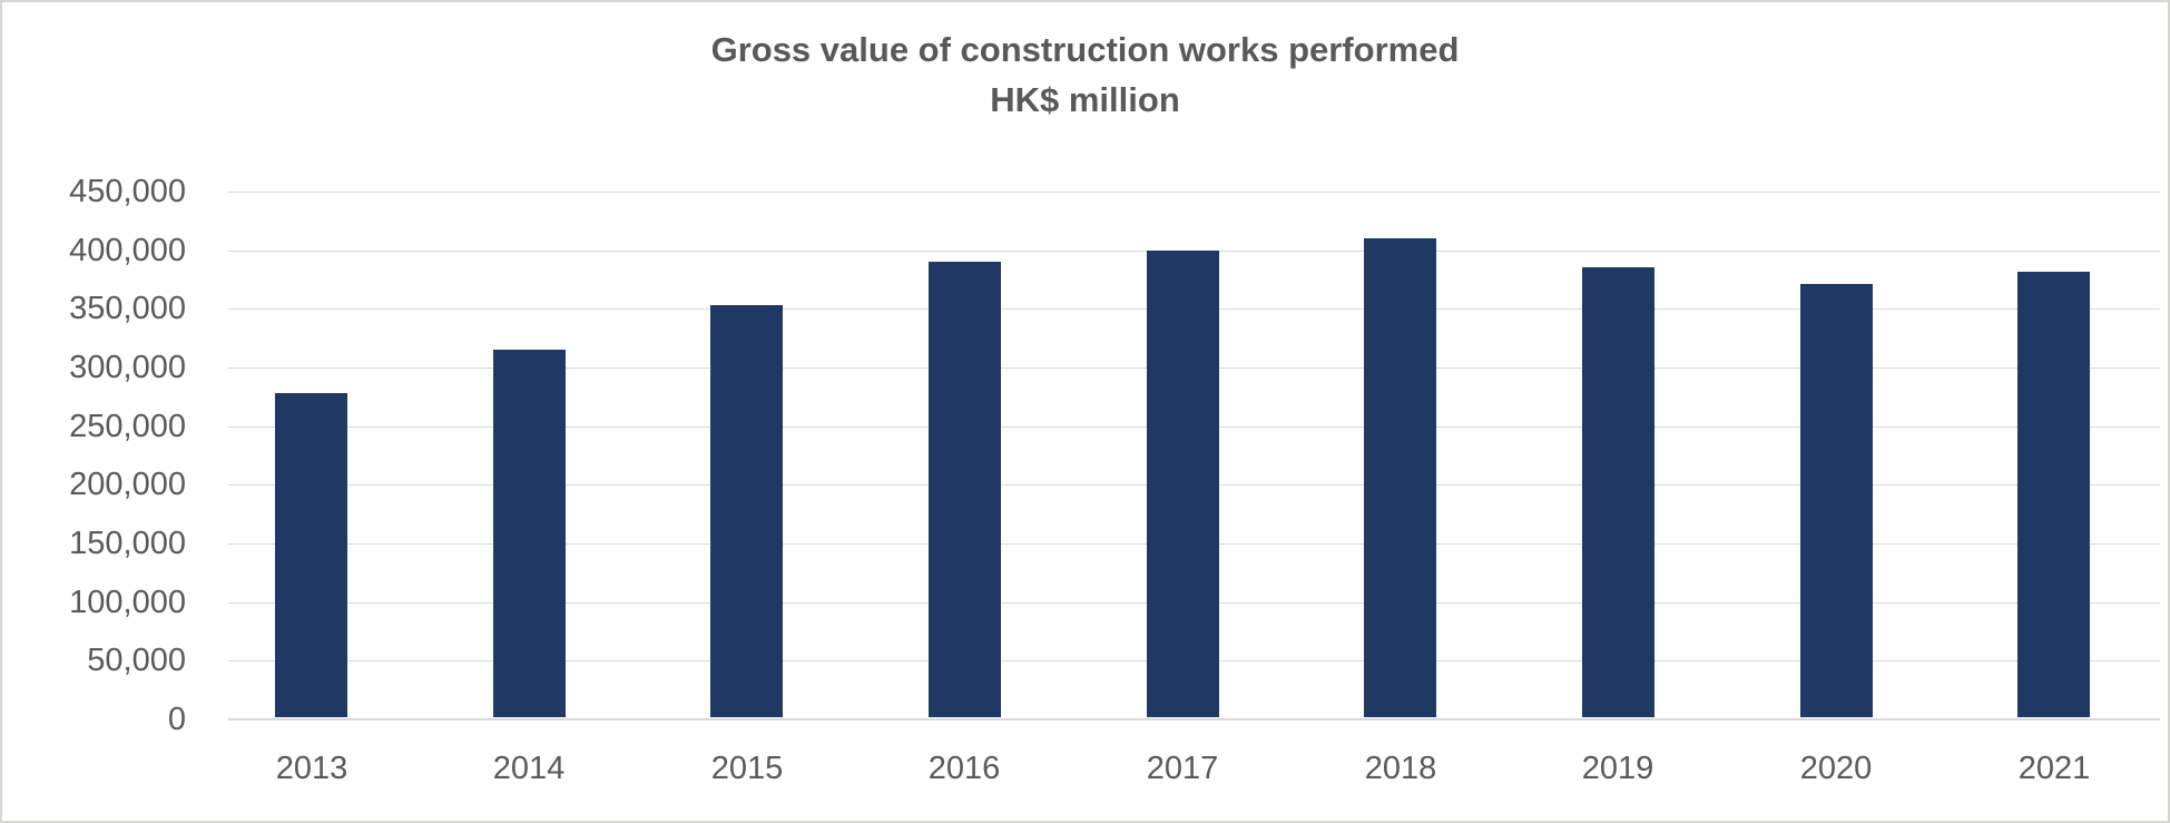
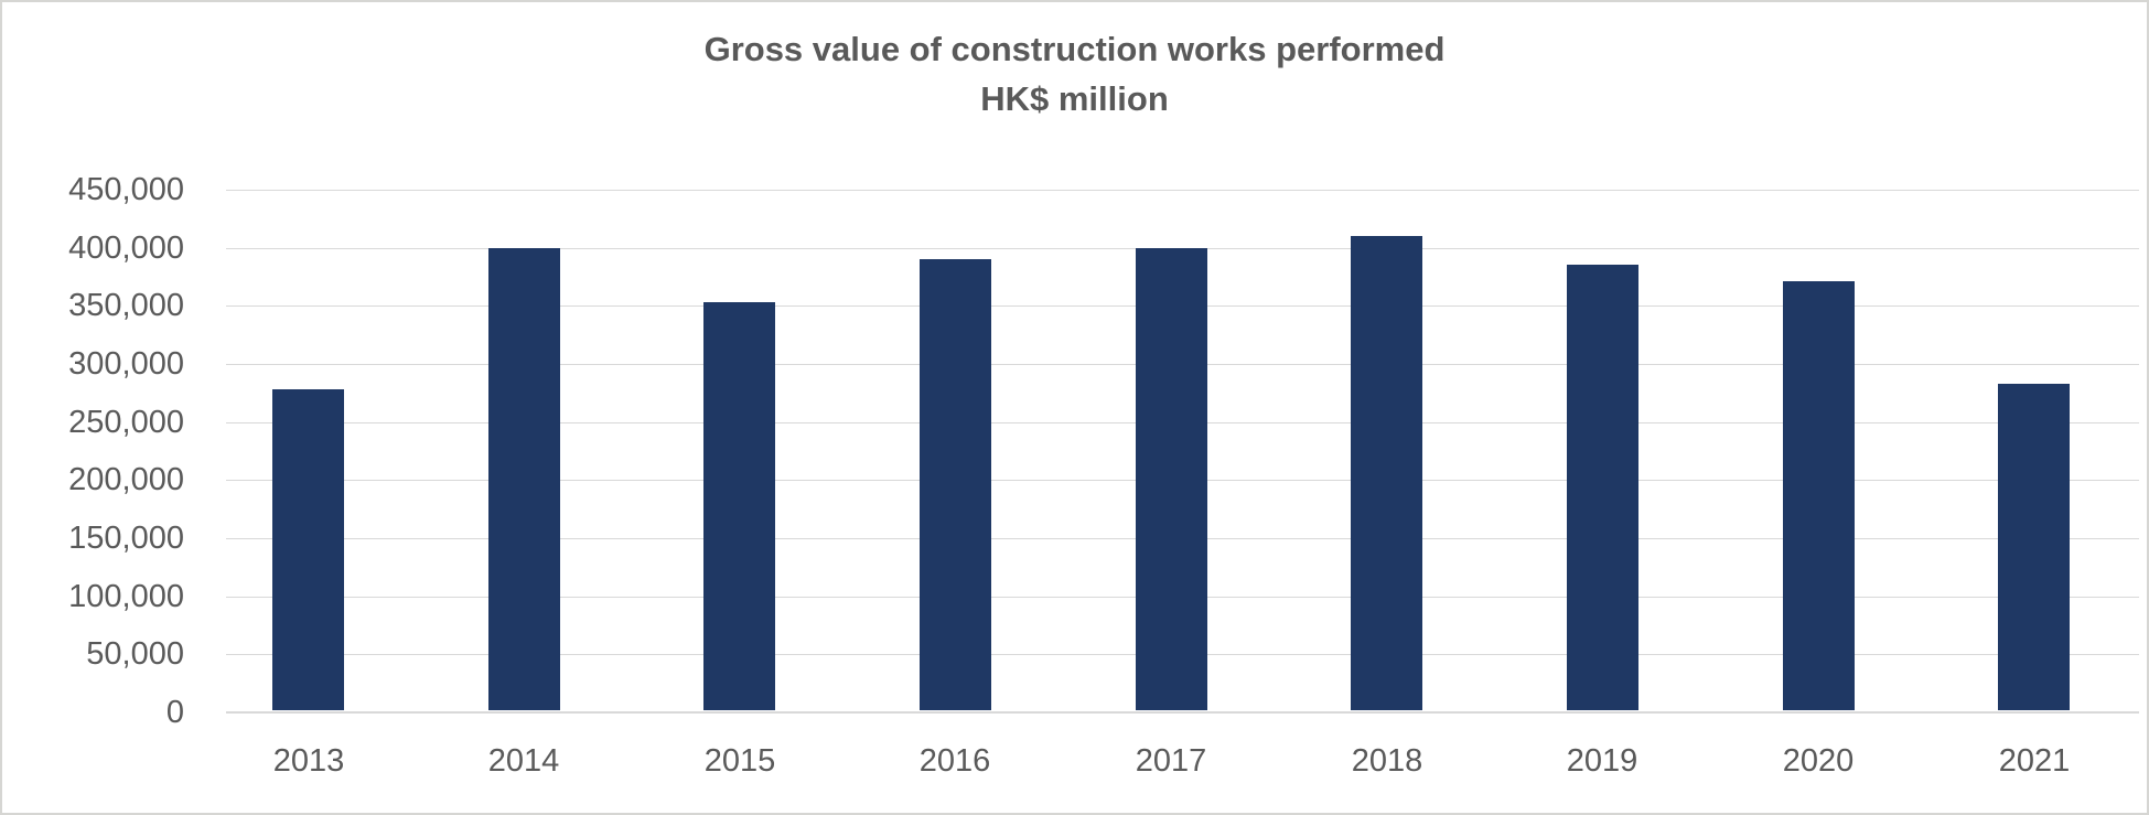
2014: 315000 -> 400000
2021: 382000 -> 283000
